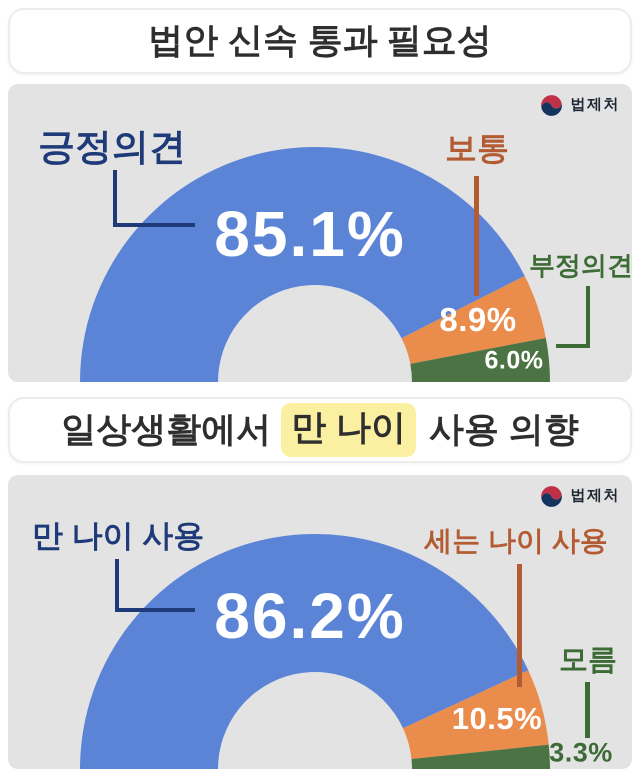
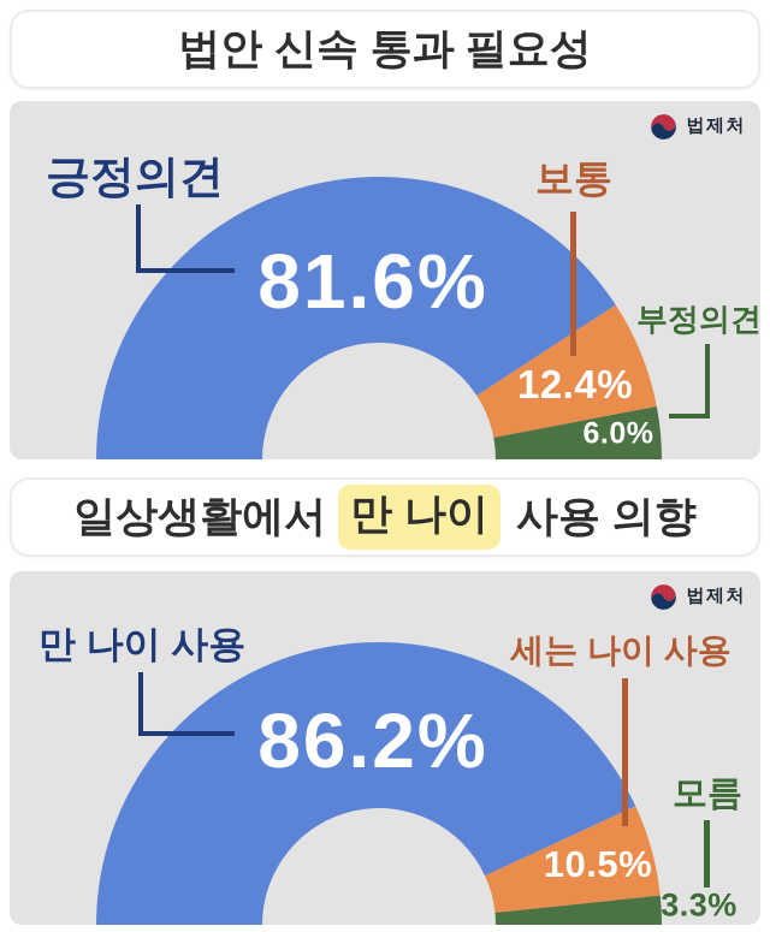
법안 신속 통과 필요성/긍정의견: 85.1% -> 81.6%
법안 신속 통과 필요성/보통: 8.9% -> 12.4%
